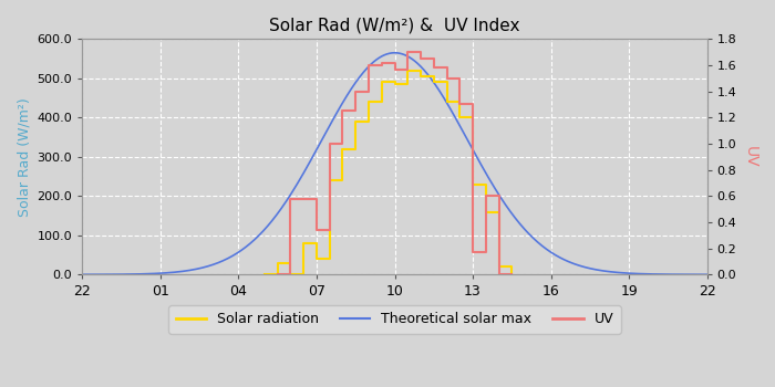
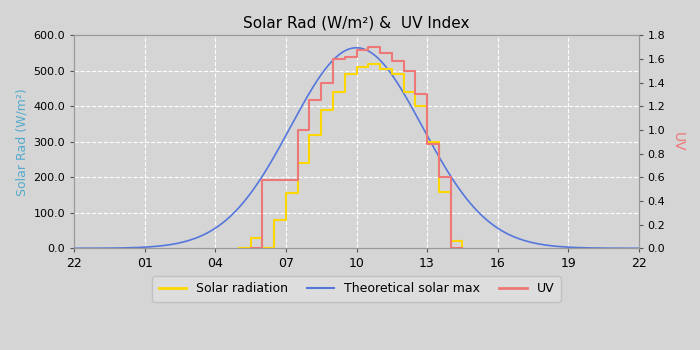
Solar radiation/07: 40 -> 155
UV/07: 0.34 -> 0.58
Solar radiation/10: 485 -> 510
UV/10: 1.57 -> 1.68
Solar radiation/13: 230 -> 300
UV/13: 0.17 -> 0.88
